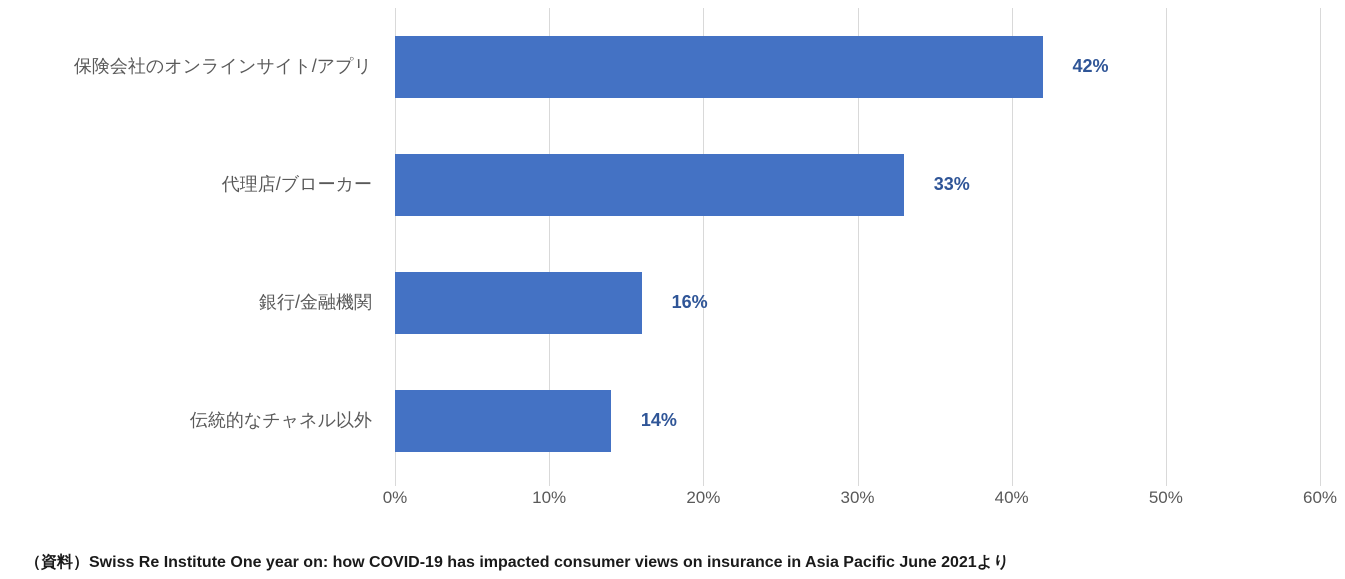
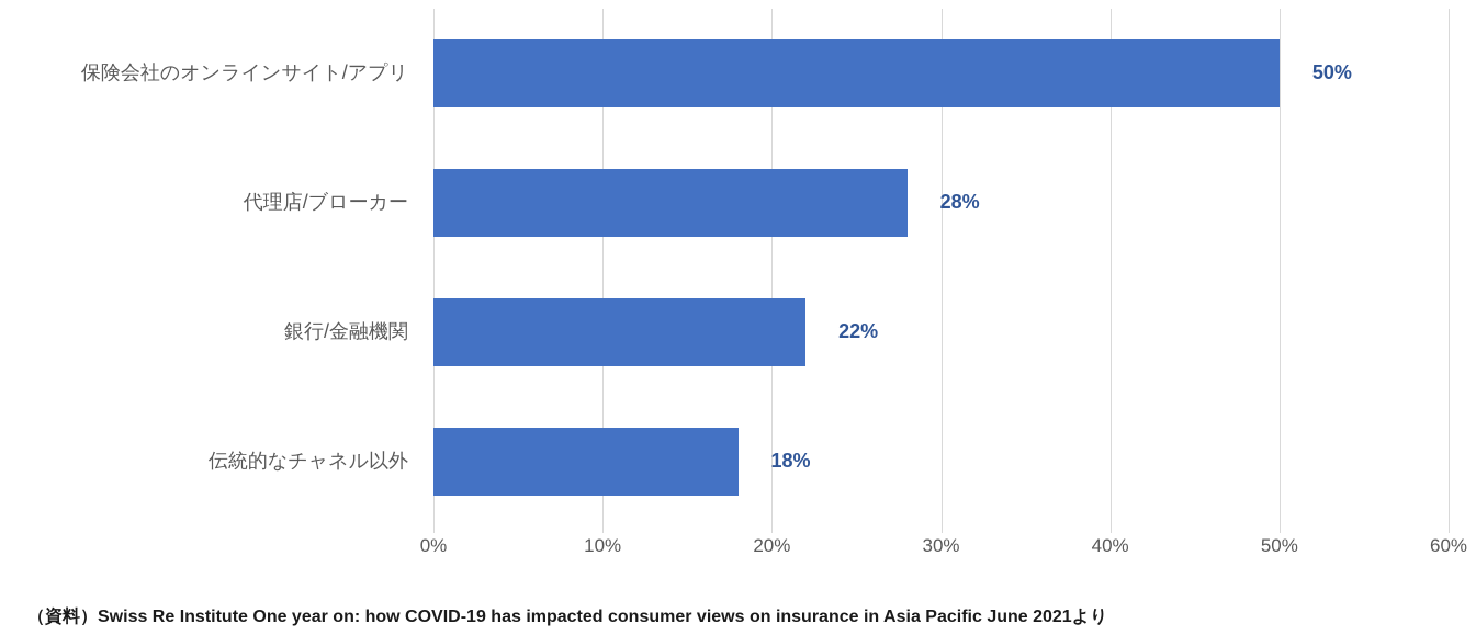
保険会社のオンラインサイト/アプリ: 42% -> 50%
代理店/ブローカー: 33% -> 28%
銀行/金融機関: 16% -> 22%
伝統的なチャネル以外: 14% -> 18%
